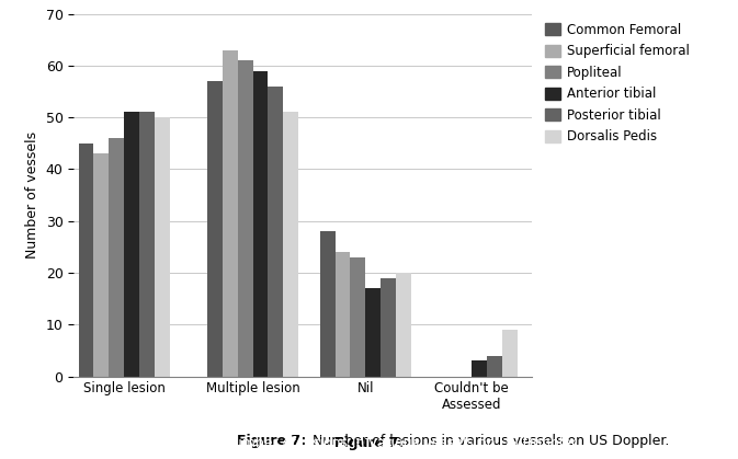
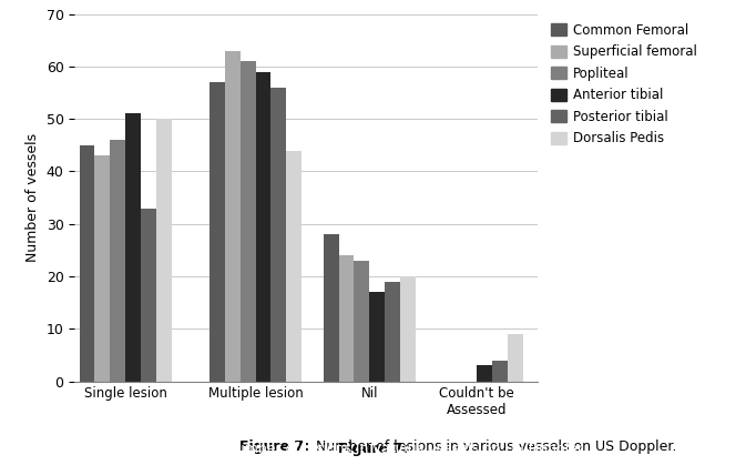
Posterior tibial/Single lesion: 51 -> 33
Dorsalis Pedis/Multiple lesion: 51 -> 44
